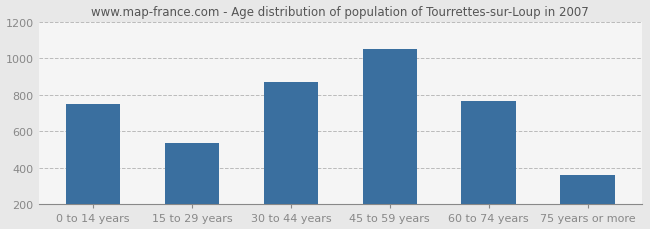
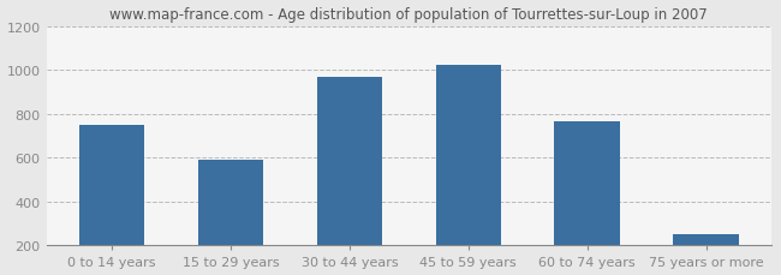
15 to 29 years: 540 -> 590
30 to 44 years: 870 -> 970
45 to 59 years: 1050 -> 1020
75 years or more: 360 -> 250
